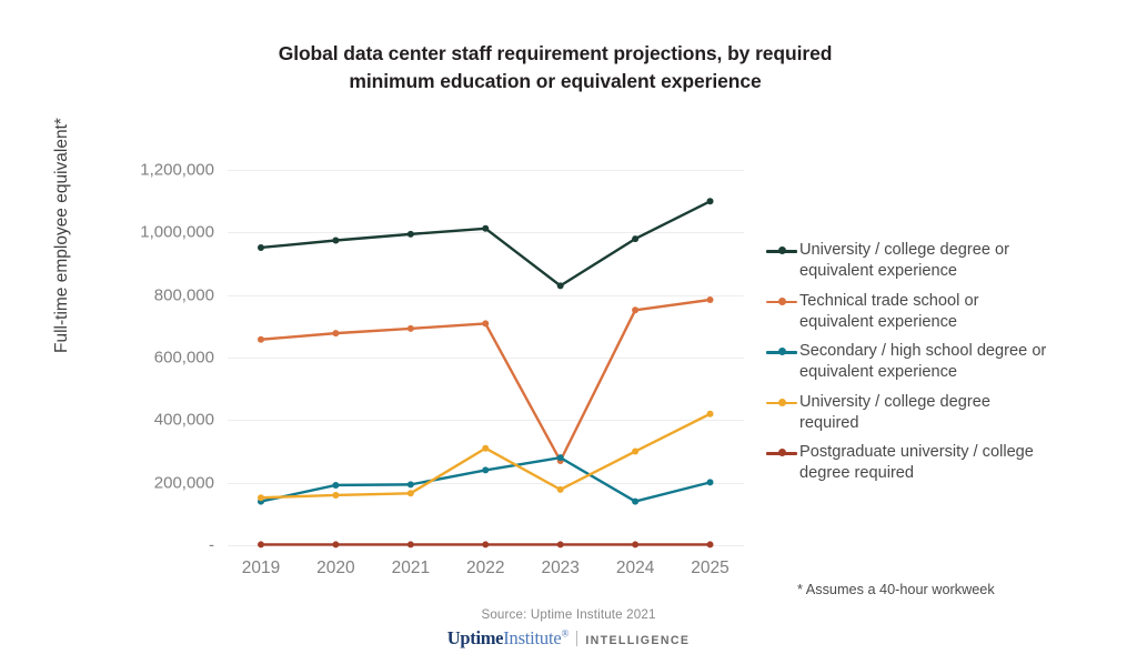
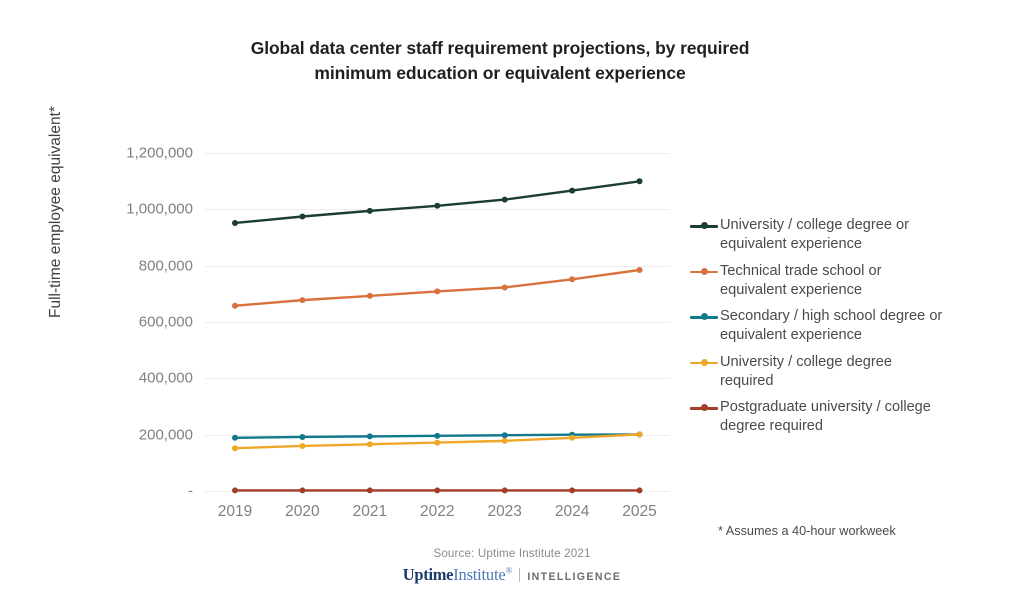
Secondary / high school degree or equivalent experience/2019: 140000 -> 190000
Secondary / high school degree or equivalent experience/2022: 240000 -> 200000
University / college degree required/2022: 310000 -> 170000
University / college degree or equivalent experience/2023: 830000 -> 1040000
Technical trade school or equivalent experience/2023: 270000 -> 720000
Secondary / high school degree or equivalent experience/2023: 280000 -> 200000
University / college degree or equivalent experience/2024: 980000 -> 1070000
Secondary / high school degree or equivalent experience/2024: 140000 -> 200000
University / college degree required/2024: 300000 -> 190000
University / college degree required/2025: 420000 -> 200000
